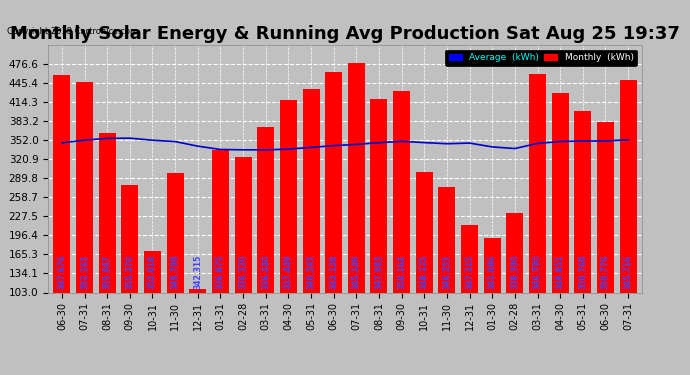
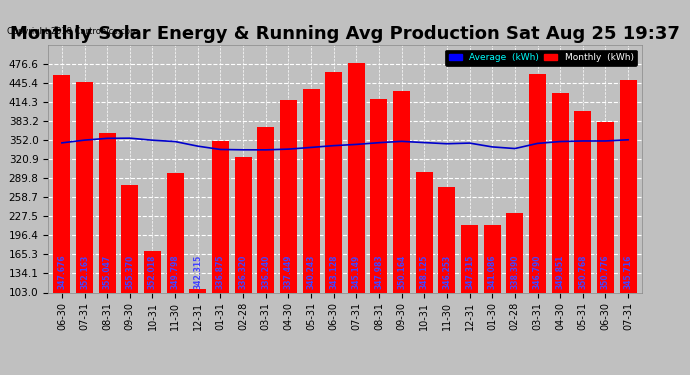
Monthly (kWh)/01-31: 336 -> 350
Monthly (kWh)/01-30: 192 -> 214
